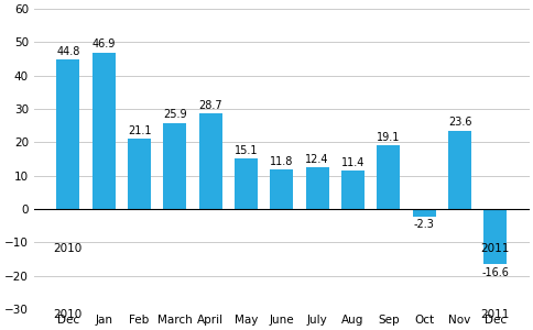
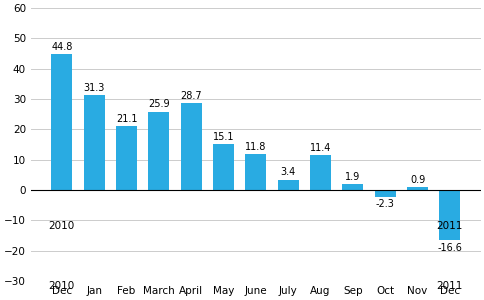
Jan: 46.9 -> 31.3
July: 12.4 -> 3.4
Sep: 19.1 -> 1.9
Nov: 23.6 -> 0.9
